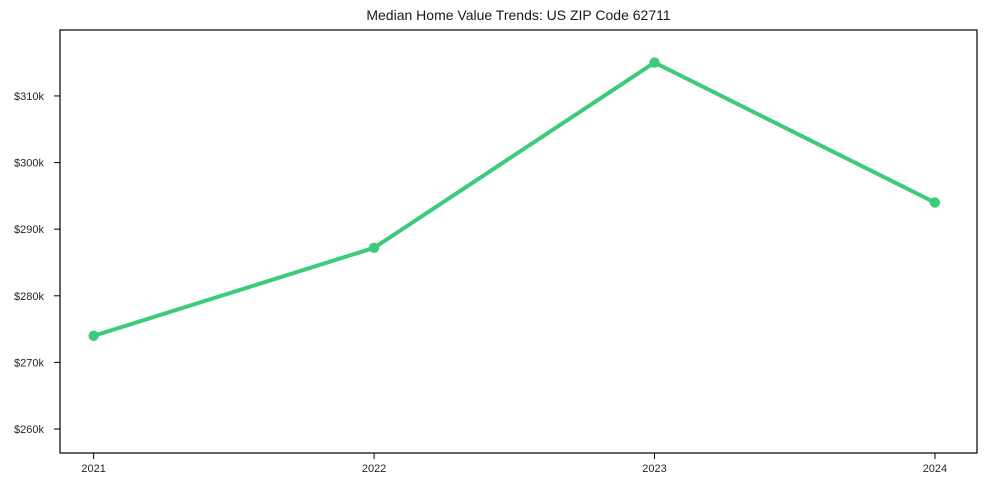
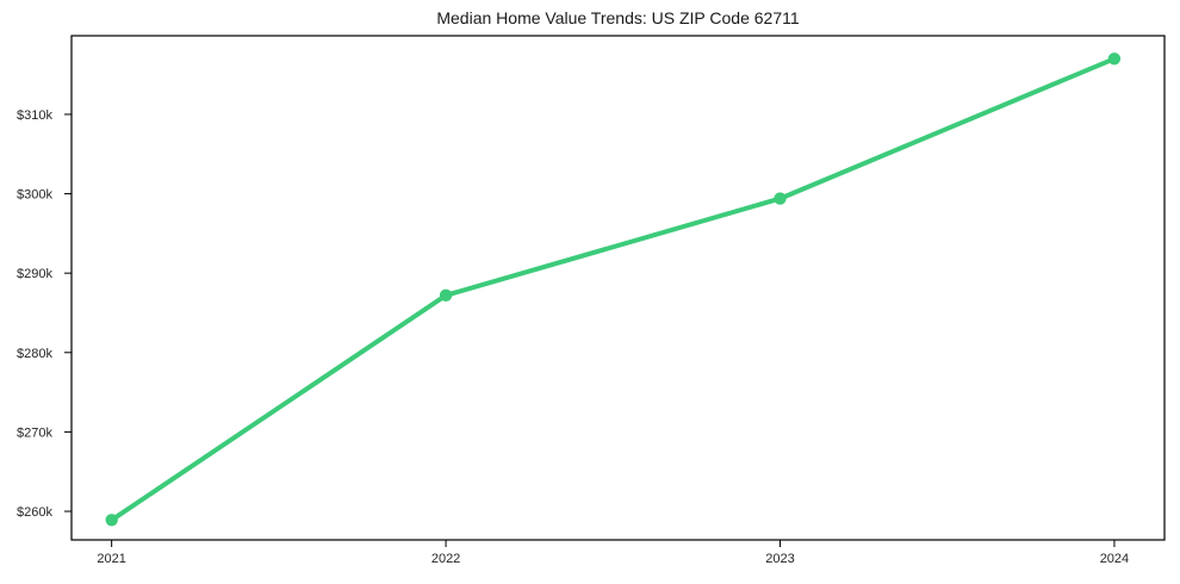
2021: $274k -> $259k
2023: $315k -> $299k
2024: $294k -> $317k
